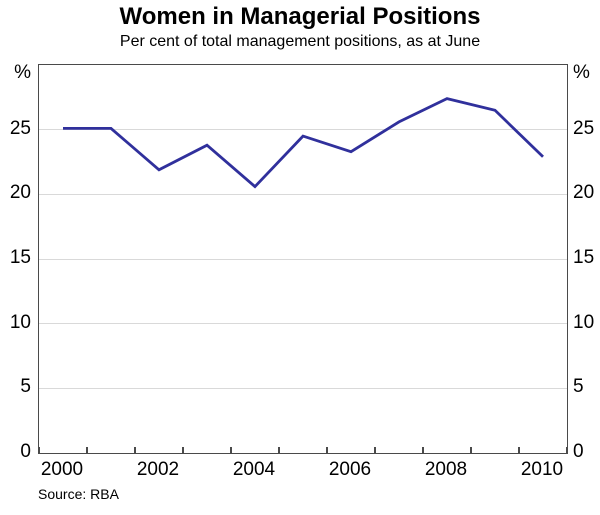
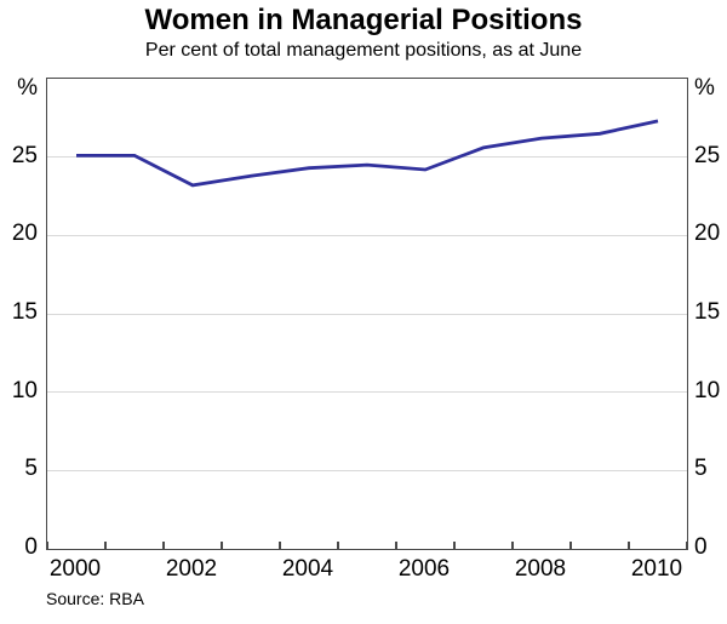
2002: 21.9 -> 23.2
2004: 20.6 -> 24.3
2006: 23.3 -> 24.2
2008: 27.4 -> 26.2
2010: 22.9 -> 27.3
